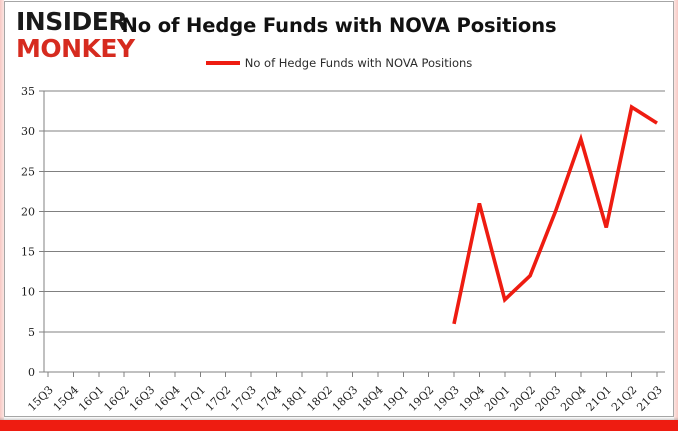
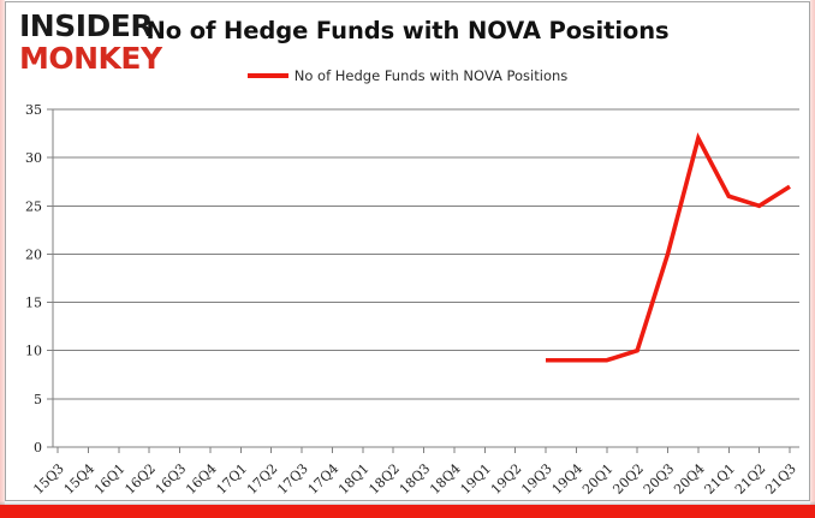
19Q3: 6 -> 9
19Q4: 21 -> 9
20Q2: 12 -> 10
20Q4: 29 -> 32
21Q1: 18 -> 26
21Q2: 33 -> 25
21Q3: 31 -> 27
